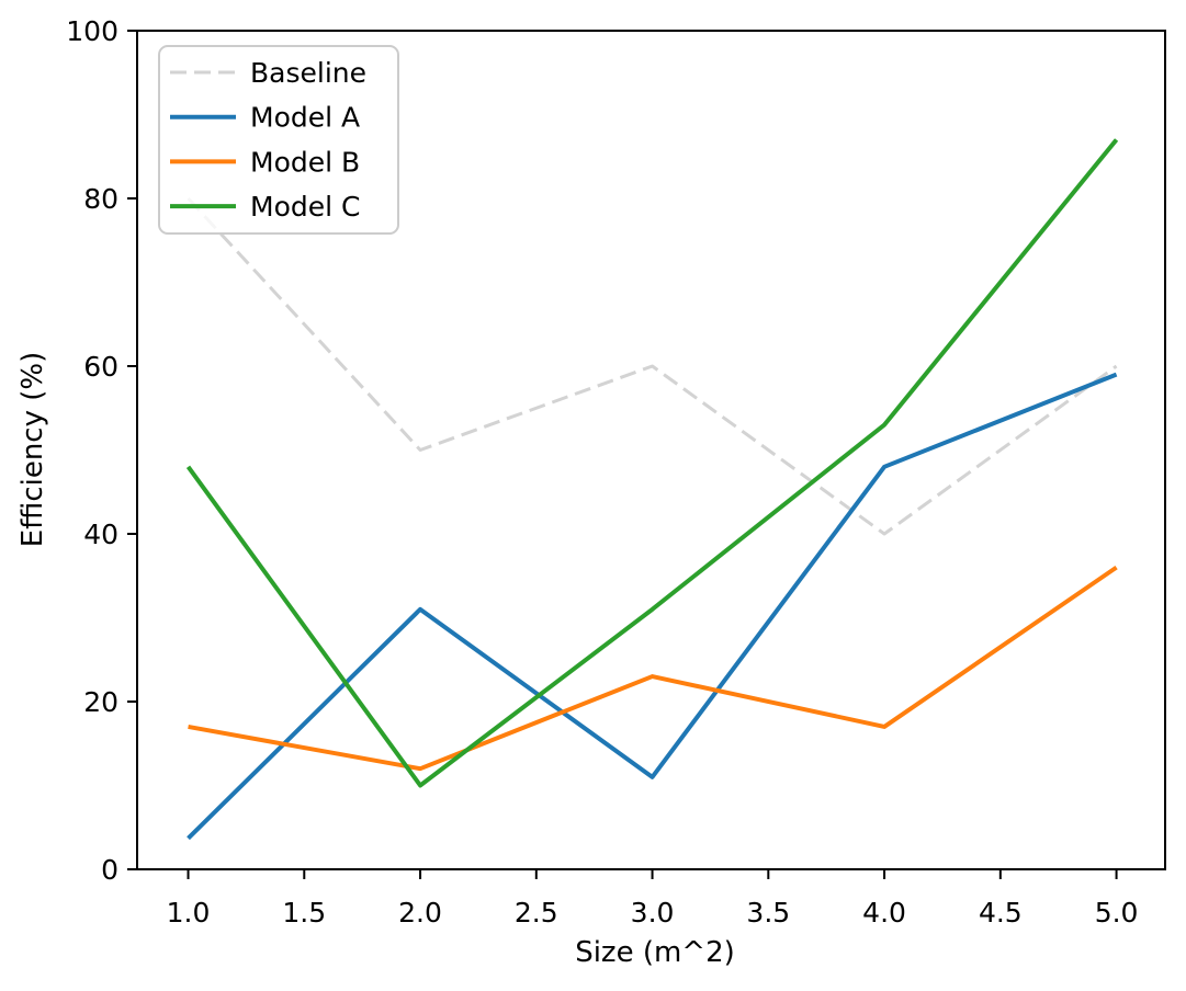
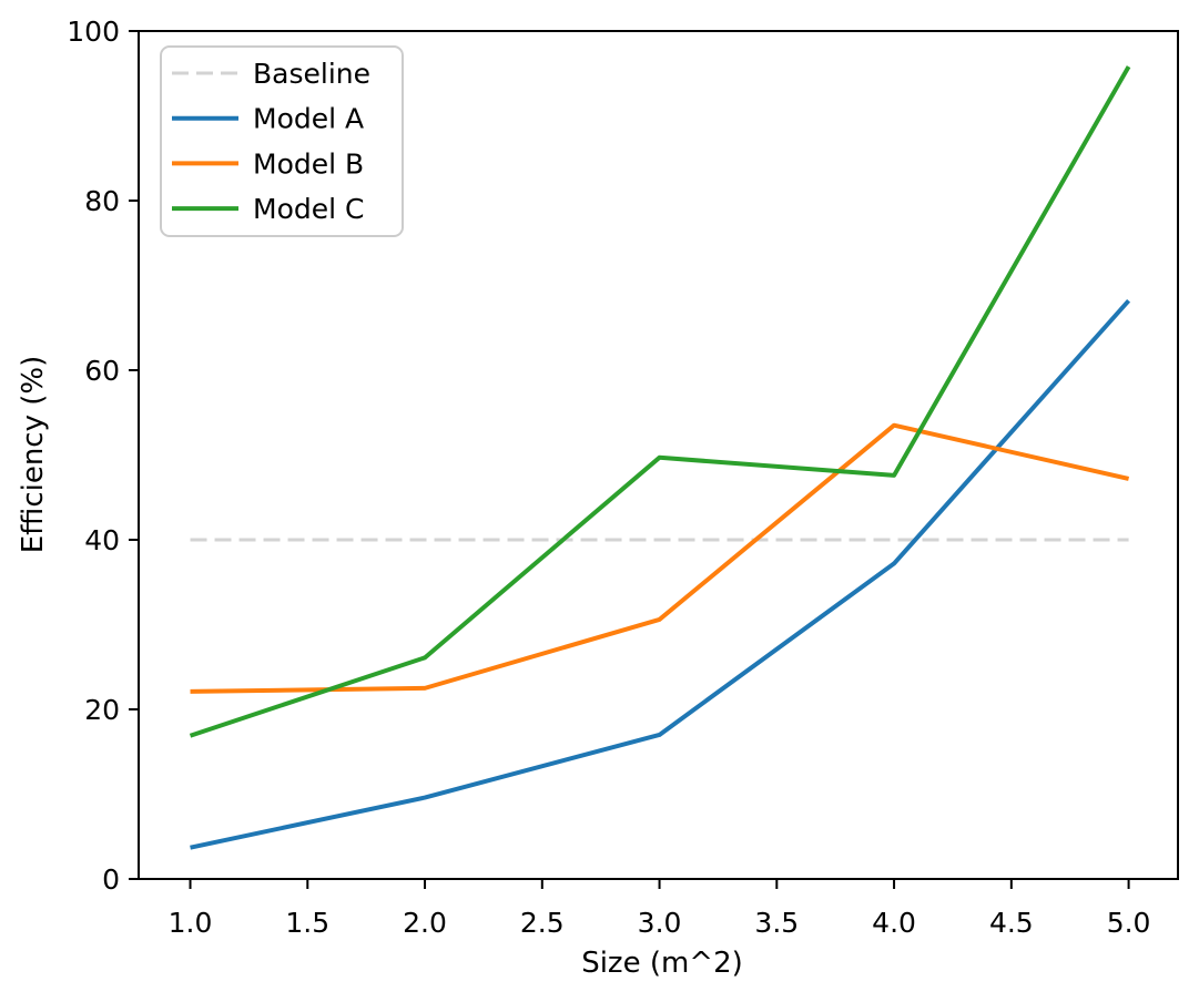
Baseline/1.0: 80 -> 40
Model B/1.0: 17 -> 22
Model C/1.0: 48 -> 17
Baseline/2.0: 50 -> 40
Model A/2.0: 31 -> 10
Model B/2.0: 12 -> 22
Model C/2.0: 10 -> 26
Baseline/3.0: 60 -> 40
Model A/3.0: 11 -> 17
Model B/3.0: 23 -> 31
Model C/3.0: 31 -> 50
Model A/4.0: 48 -> 37
Model B/4.0: 17 -> 54
Model C/4.0: 53 -> 48
Baseline/5.0: 60 -> 40
Model A/5.0: 59 -> 68
Model B/5.0: 36 -> 47
Model C/5.0: 87 -> 96
